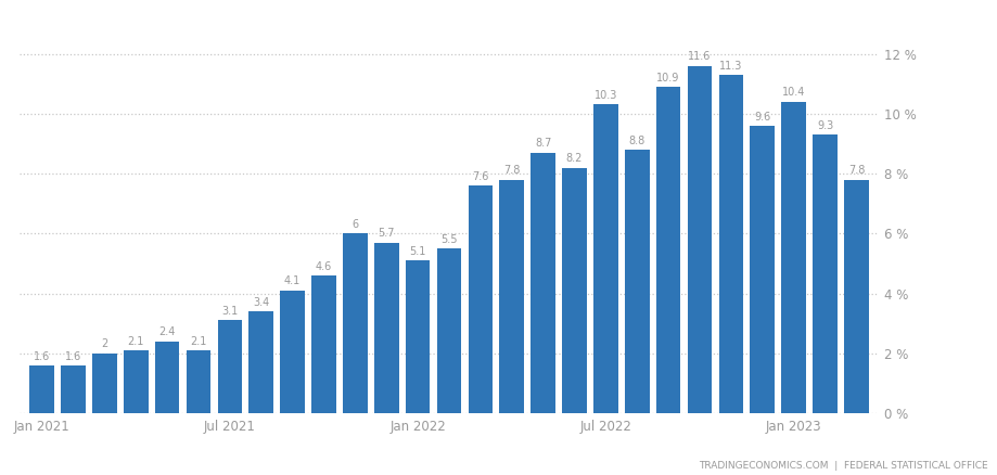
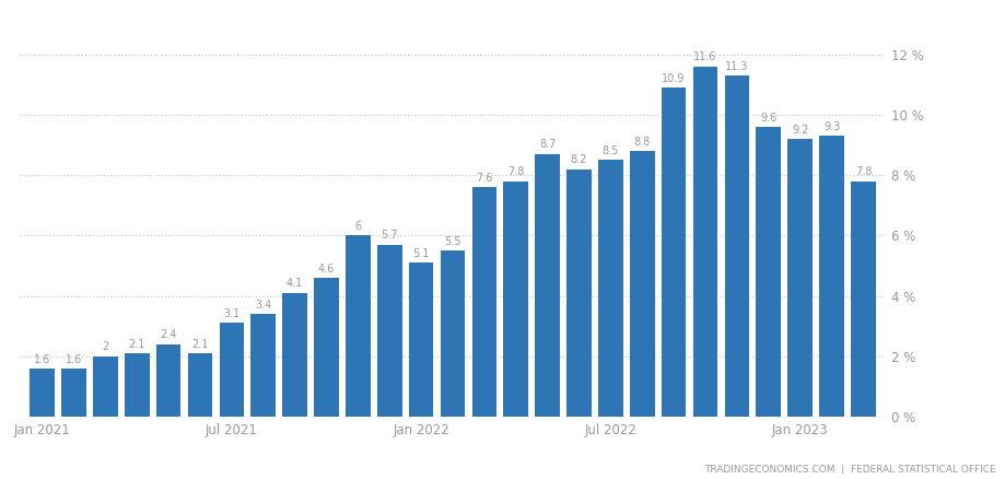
Jul 2022: 10.3 -> 8.5
Jan 2023: 10.4 -> 9.2
